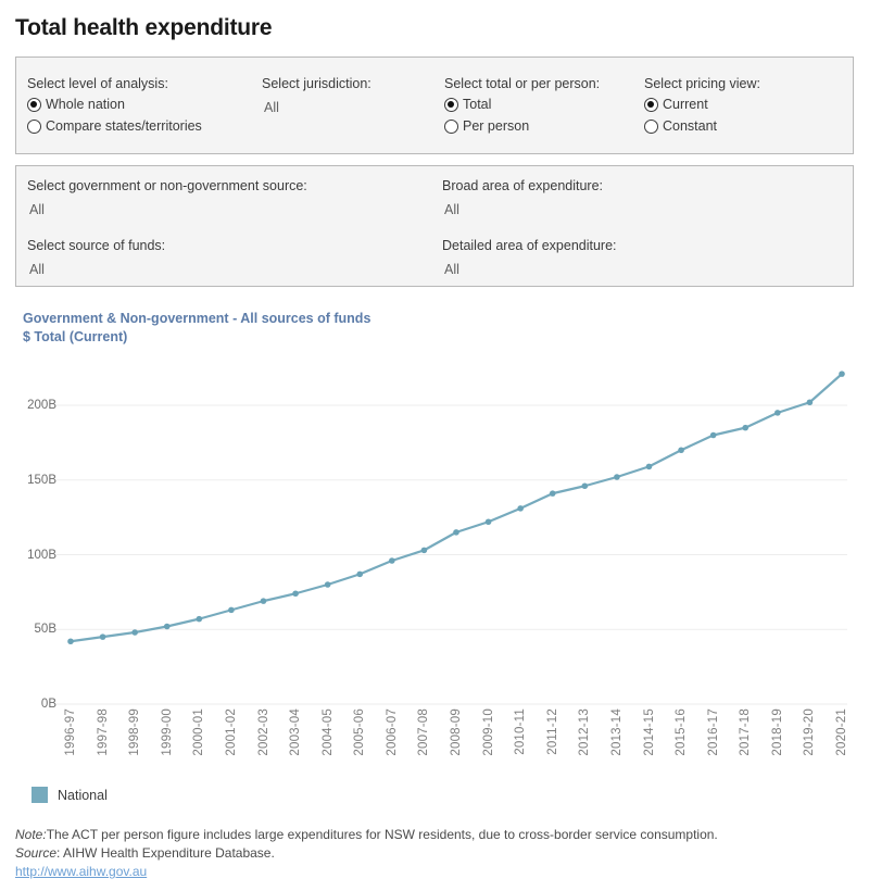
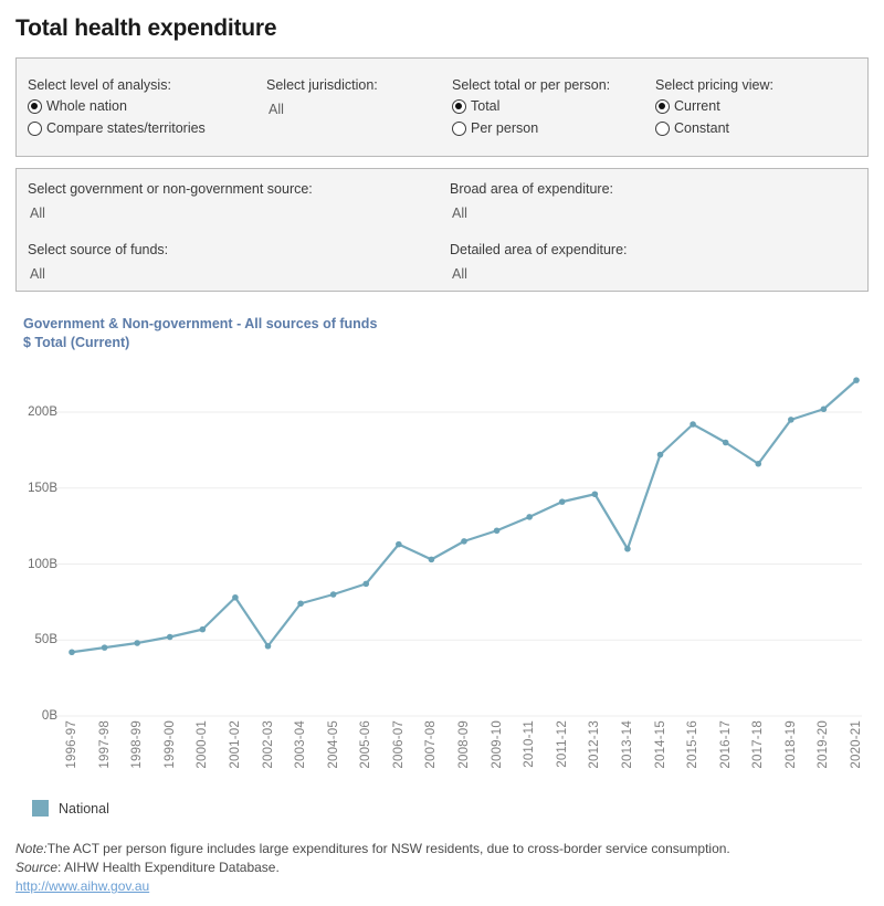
2001-02: 63B -> 78B
2002-03: 69B -> 46B
2006-07: 96B -> 113B
2013-14: 152B -> 110B
2014-15: 159B -> 172B
2015-16: 170B -> 192B
2017-18: 185B -> 166B
